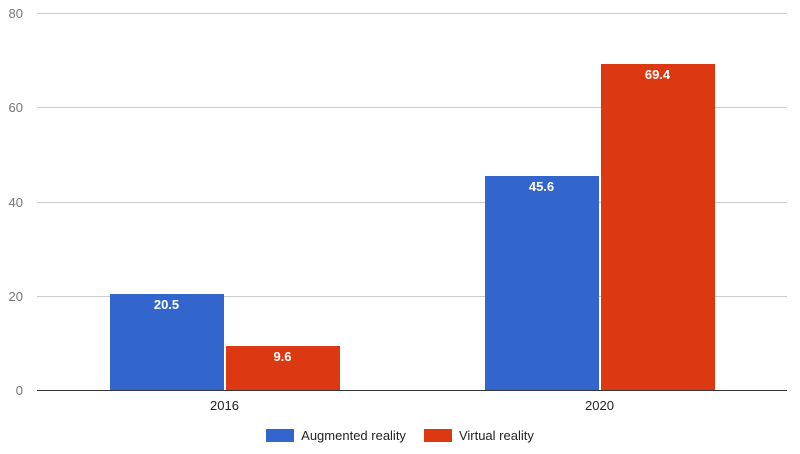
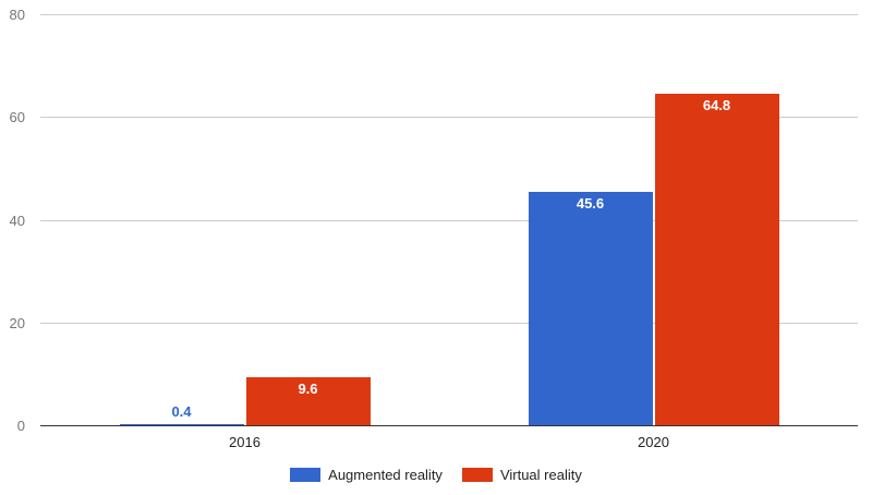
Augmented reality/2016: 20.5 -> 0.4
Virtual reality/2020: 69.4 -> 64.8
